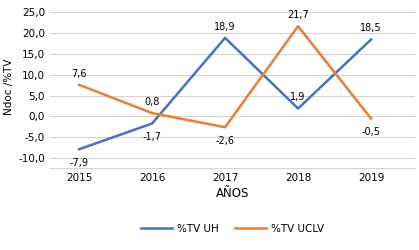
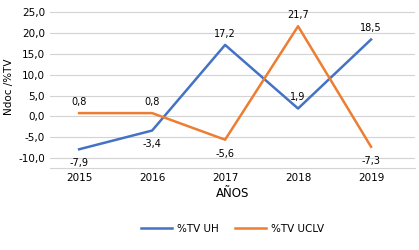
%TV UCLV/2015: 7,6 -> 0,8
%TV UH/2016: -1,7 -> -3,4
%TV UH/2017: 18,9 -> 17,2
%TV UCLV/2017: -2,6 -> -5,6
%TV UCLV/2019: -0,5 -> -7,3
